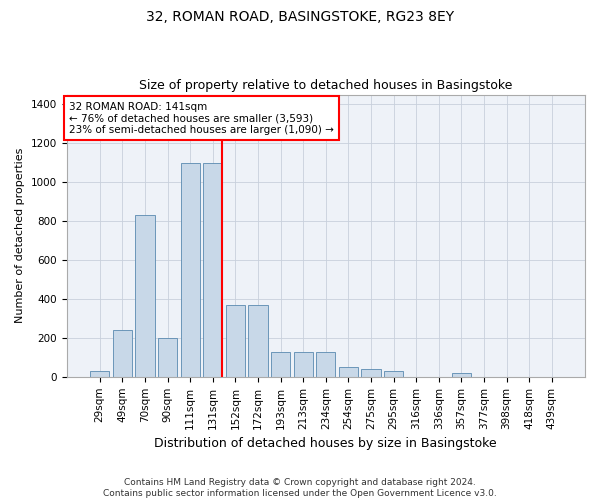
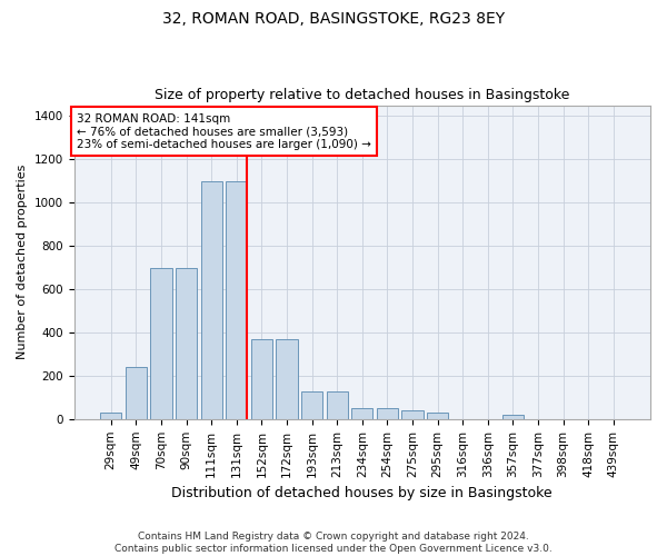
70sqm: 830 -> 700
90sqm: 200 -> 700
234sqm: 130 -> 50
